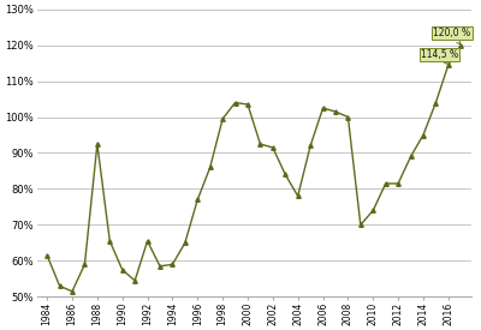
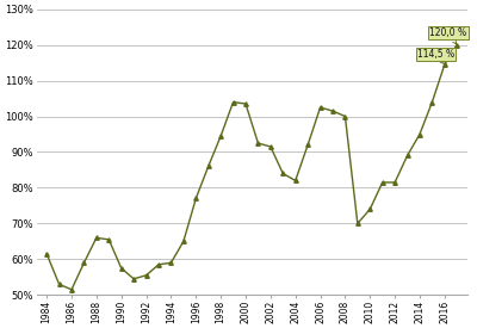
1988: 92.5% -> 66.0%
1992: 65.5% -> 55.5%
1998: 99.5% -> 94.5%
2004: 78.0% -> 82.0%
